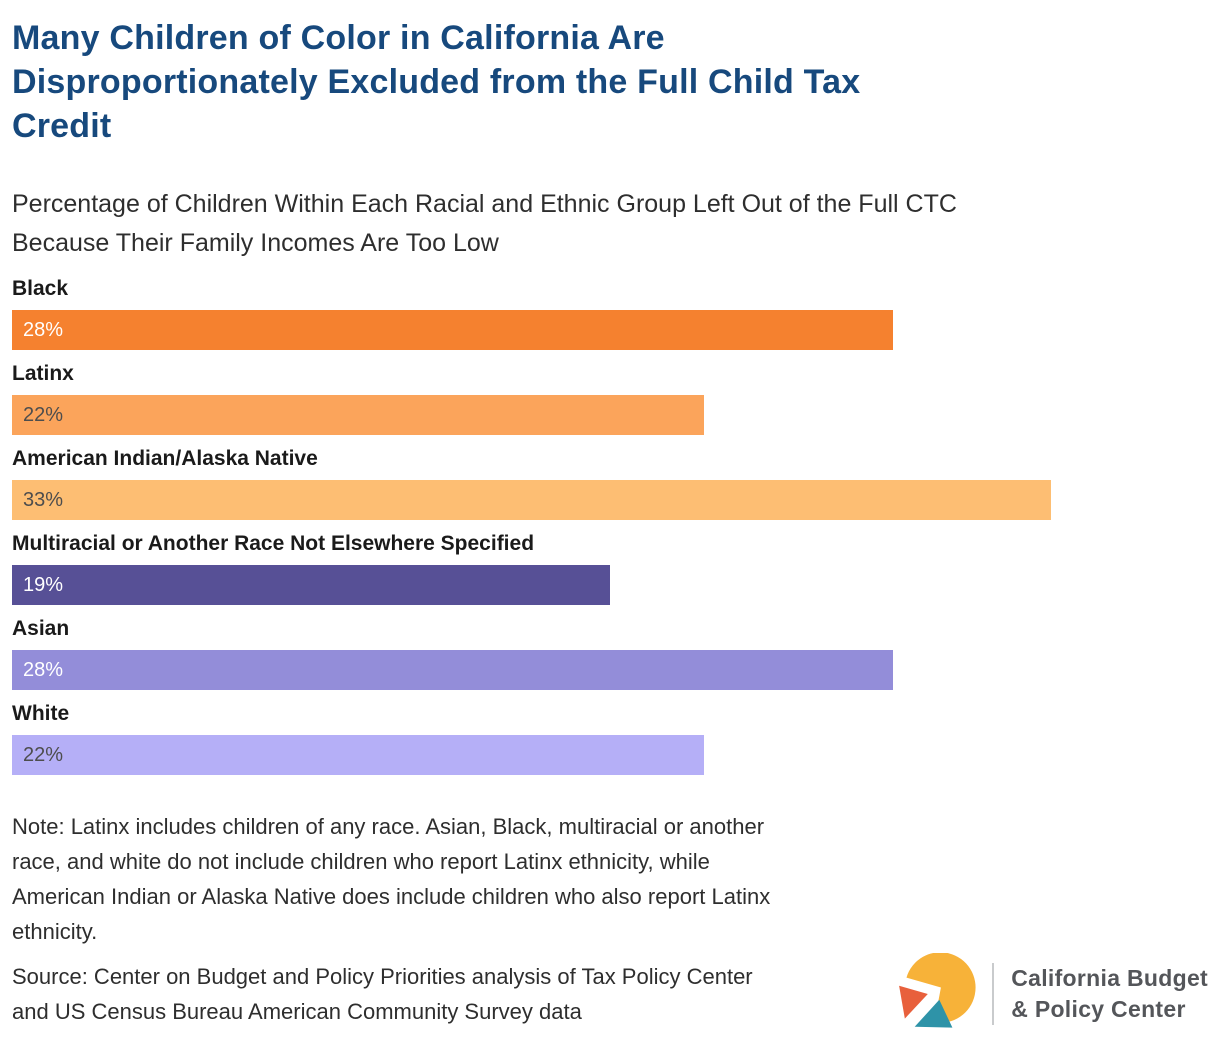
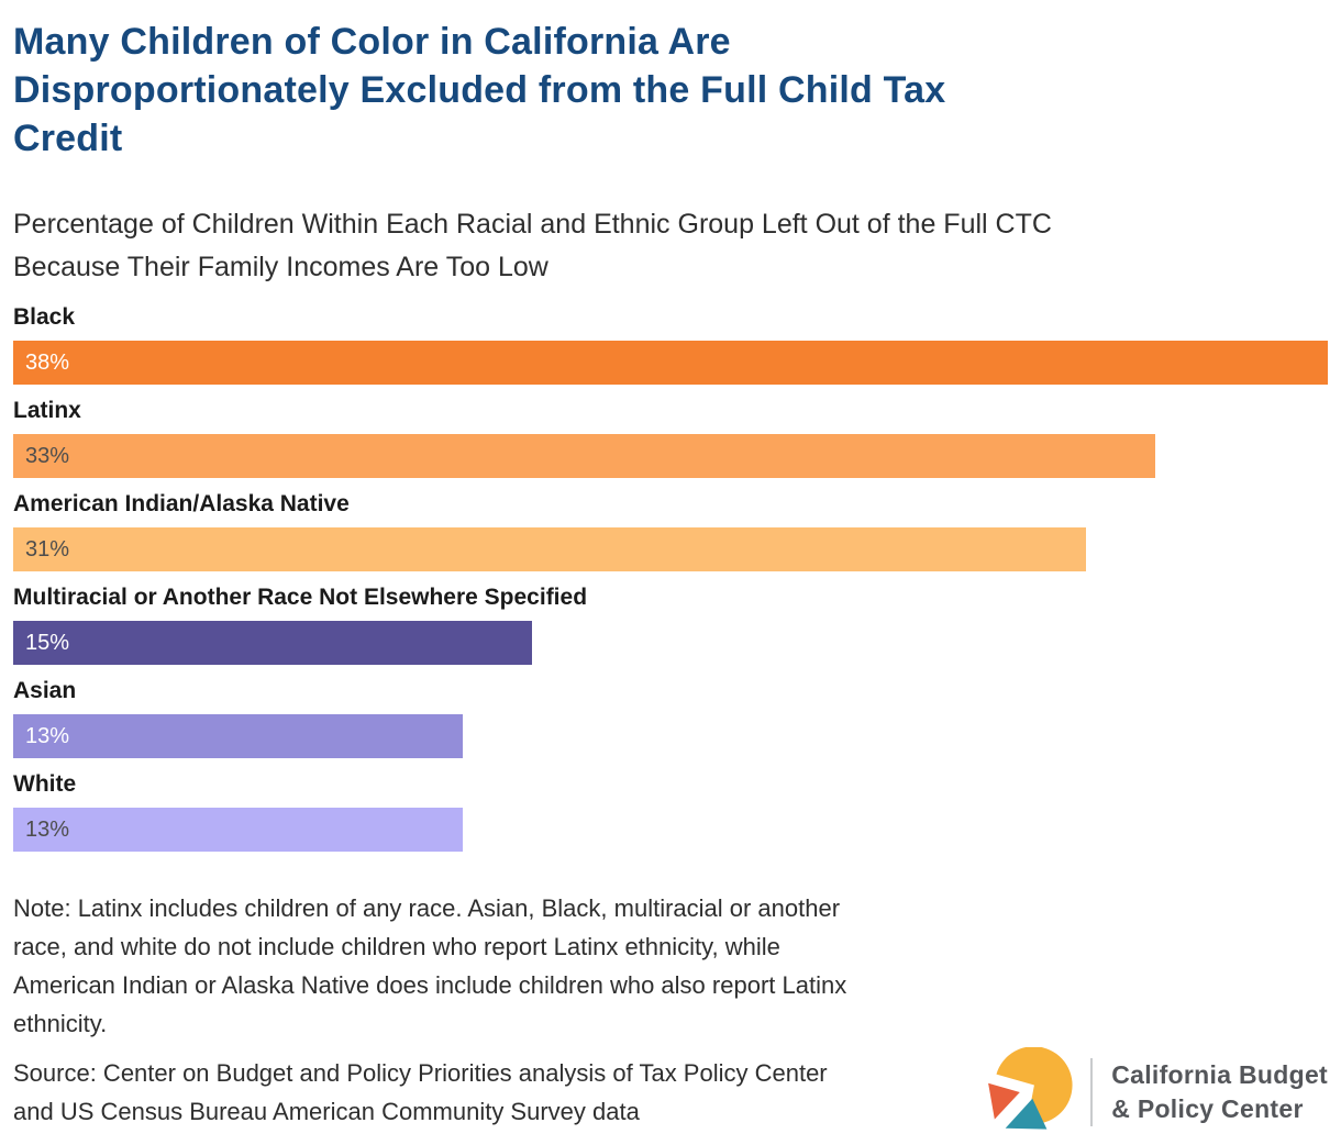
Black: 28% -> 38%
Latinx: 22% -> 33%
American Indian/Alaska Native: 33% -> 31%
Multiracial or Another Race Not Elsewhere Specified: 19% -> 15%
Asian: 28% -> 13%
White: 22% -> 13%
